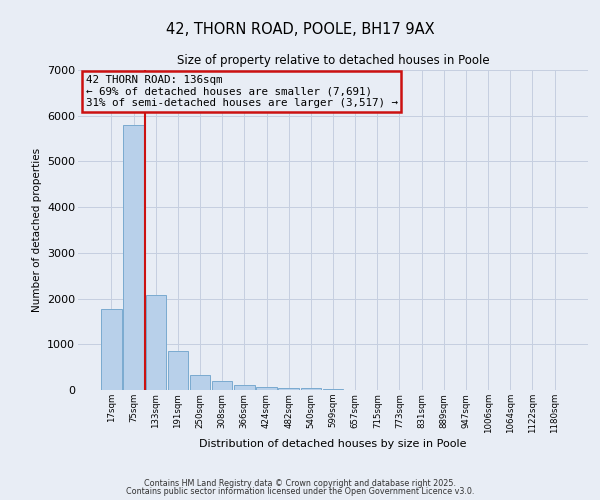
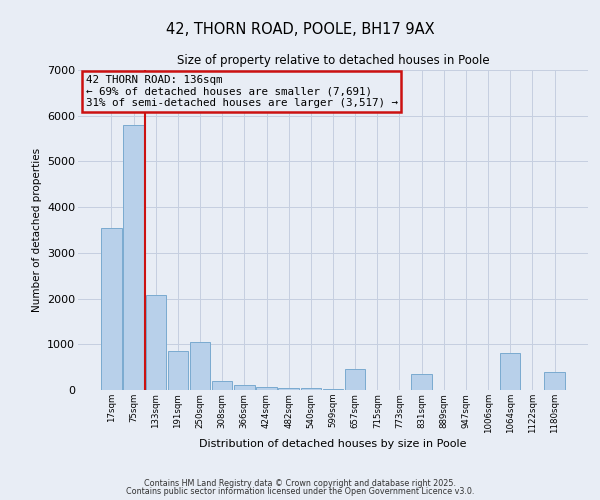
17sqm: 1780 -> 3550
250sqm: 330 -> 1050
657sqm: 10 -> 450
831sqm: 0 -> 350
1064sqm: 0 -> 800
1180sqm: 0 -> 400
